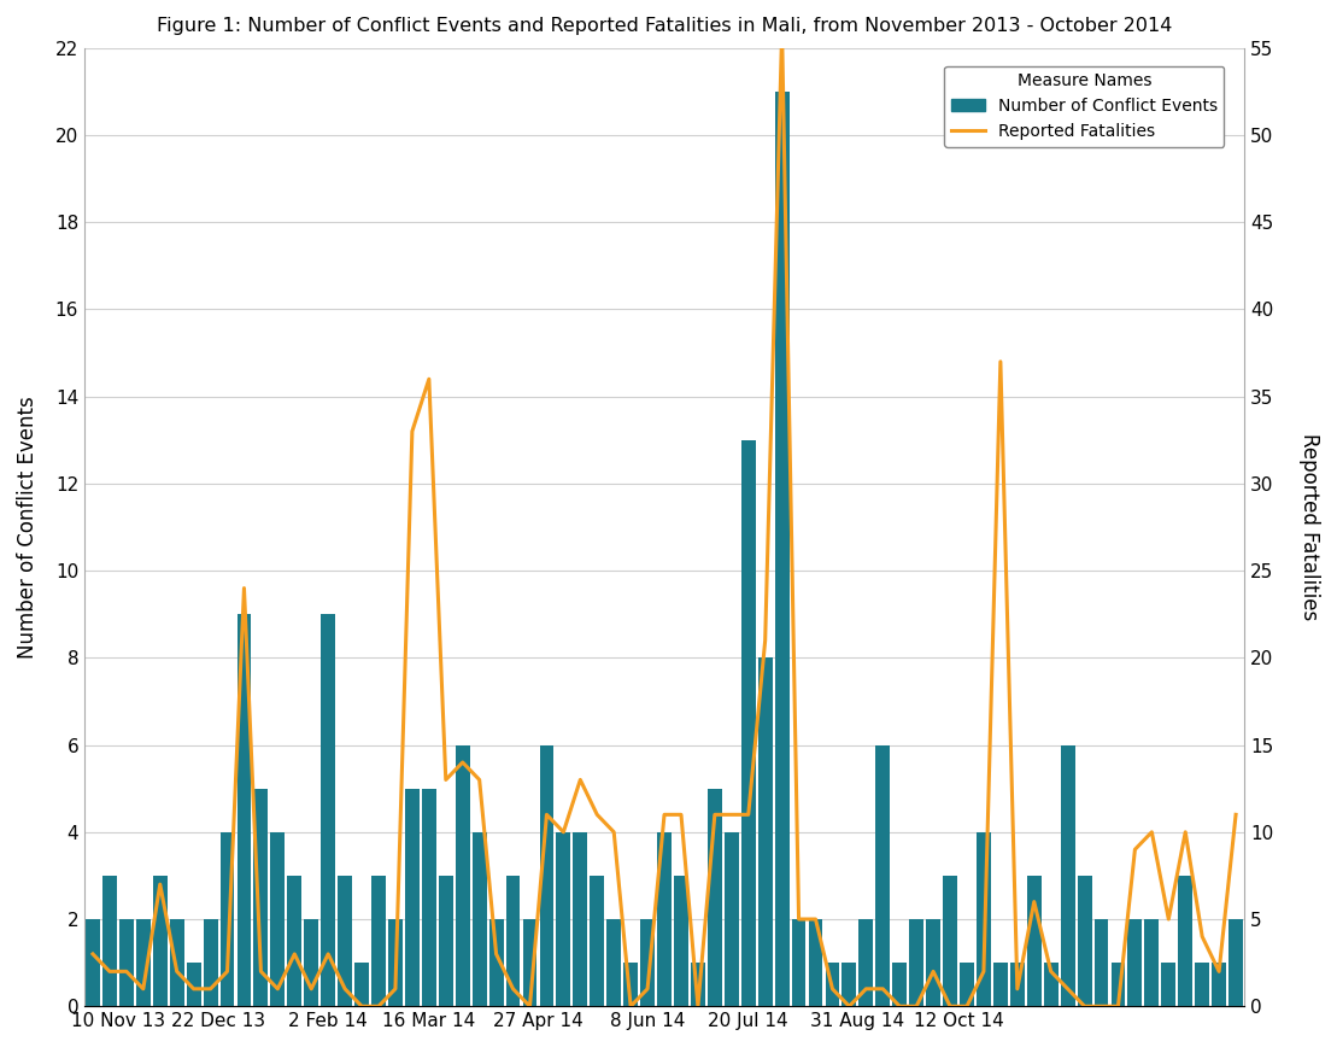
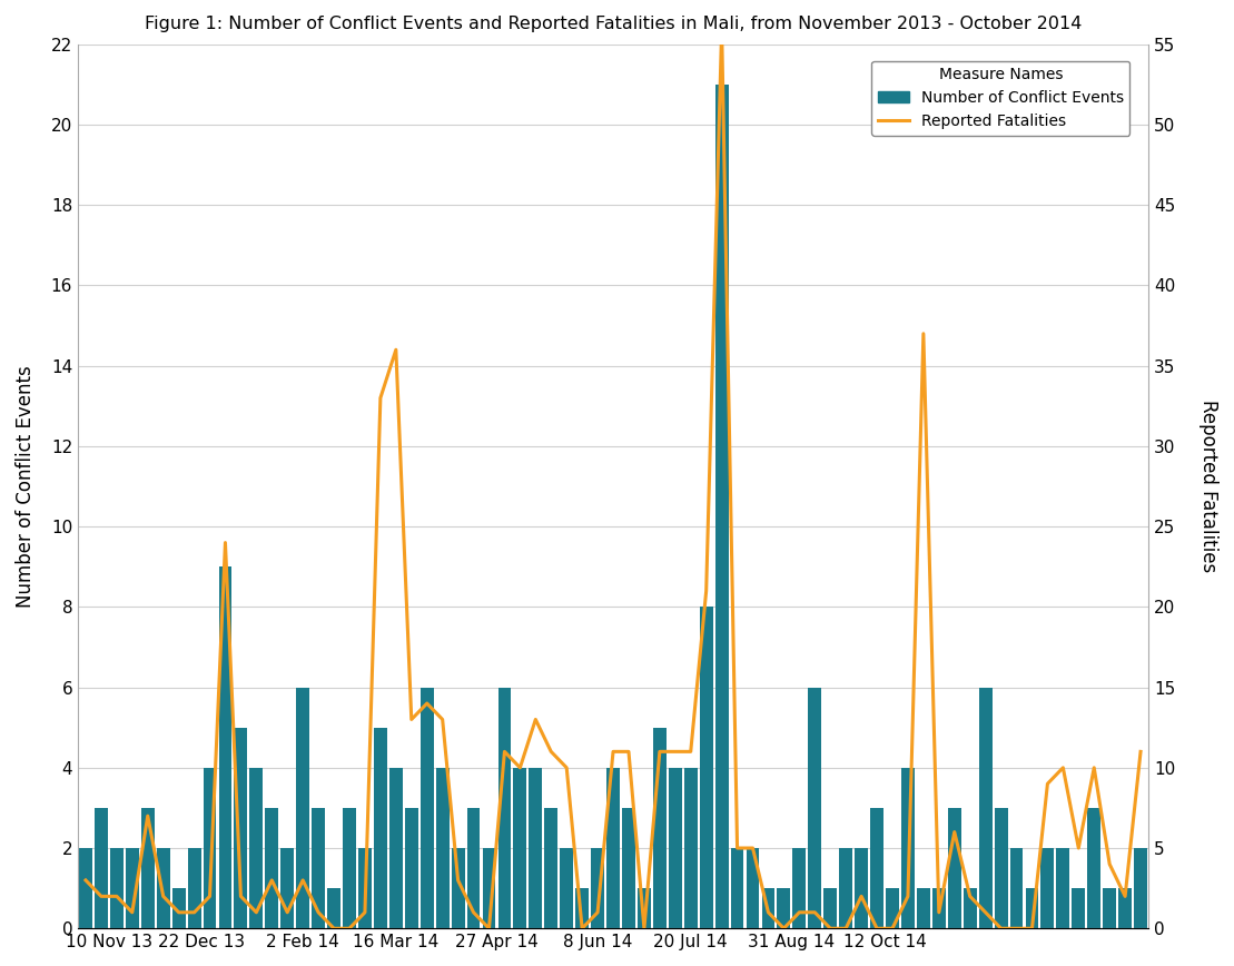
Number of Conflict Events/2 Feb 14: 9 -> 6
Number of Conflict Events/16 Mar 14: 5 -> 4
Number of Conflict Events/20 Jul 14: 13 -> 4
